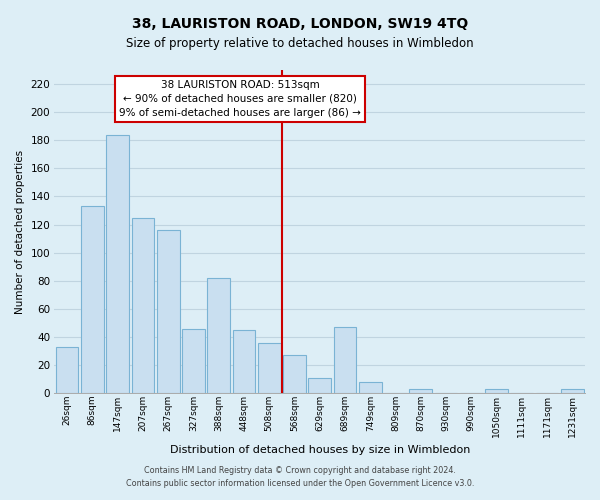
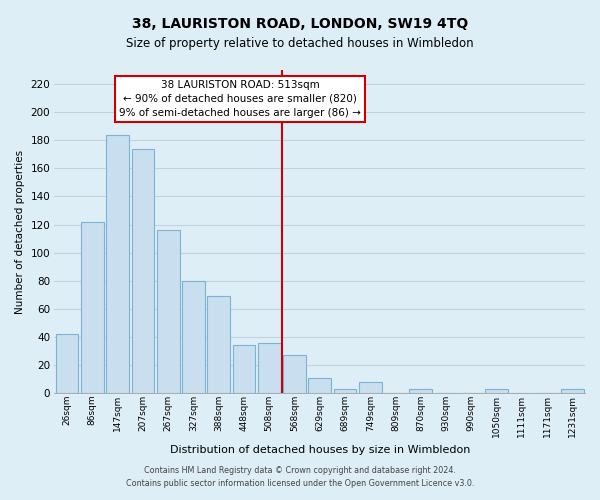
26sqm: 33 -> 42
86sqm: 133 -> 122
207sqm: 125 -> 174
327sqm: 46 -> 80
388sqm: 82 -> 69
448sqm: 45 -> 34
689sqm: 47 -> 3
